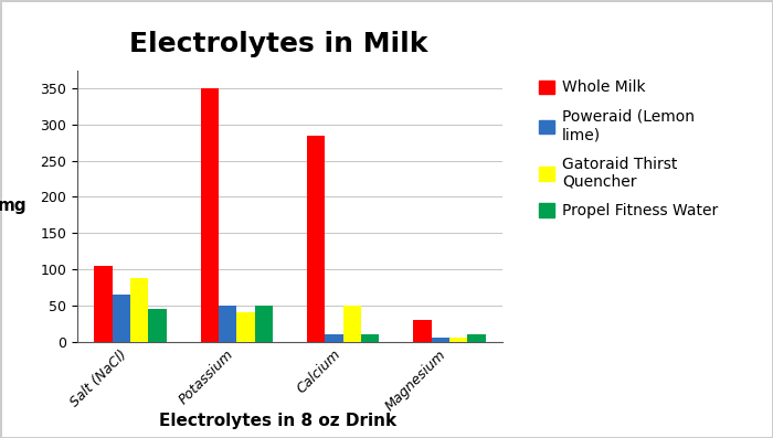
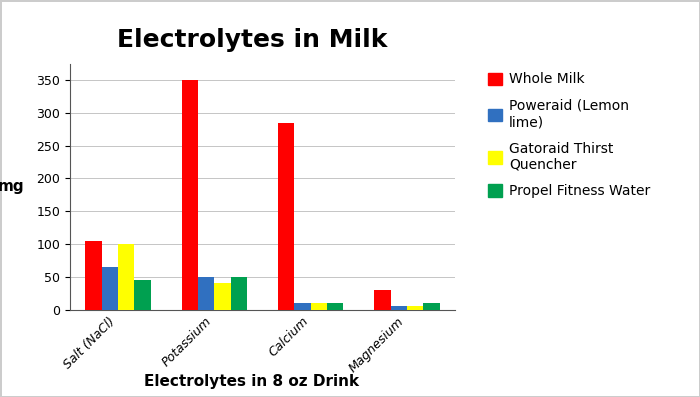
Gatoraid Thirst Quencher/Salt (NaCl): 88 -> 100
Gatoraid Thirst Quencher/Calcium: 50 -> 10
